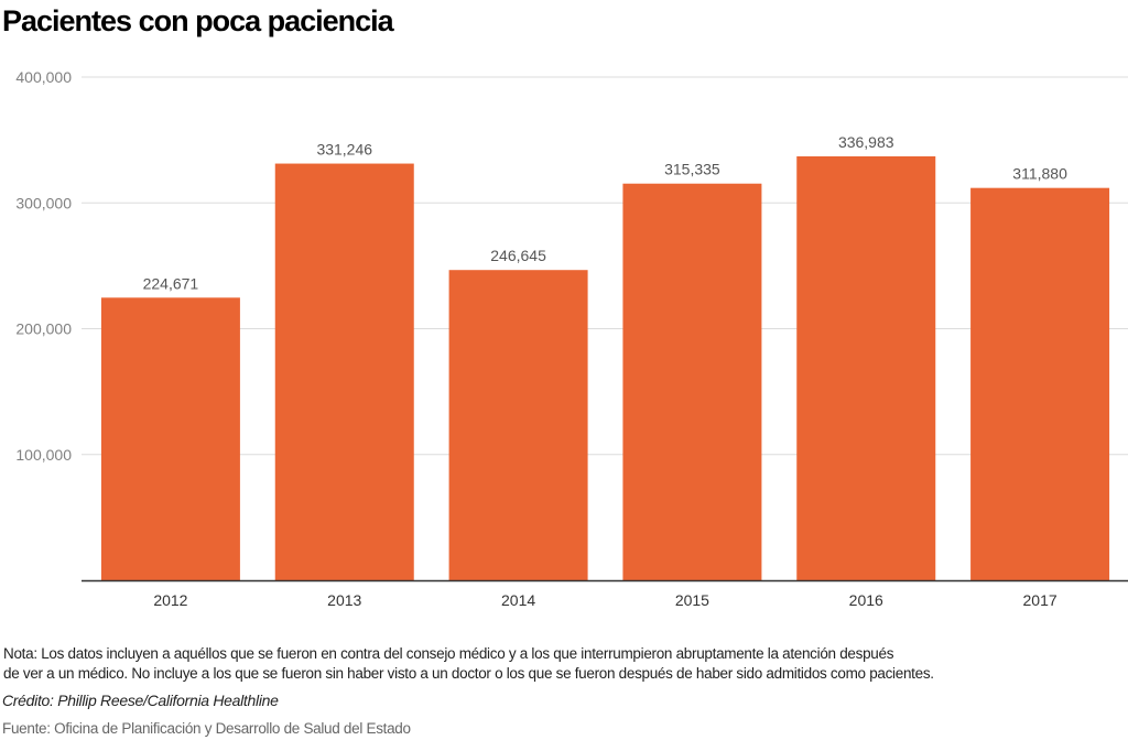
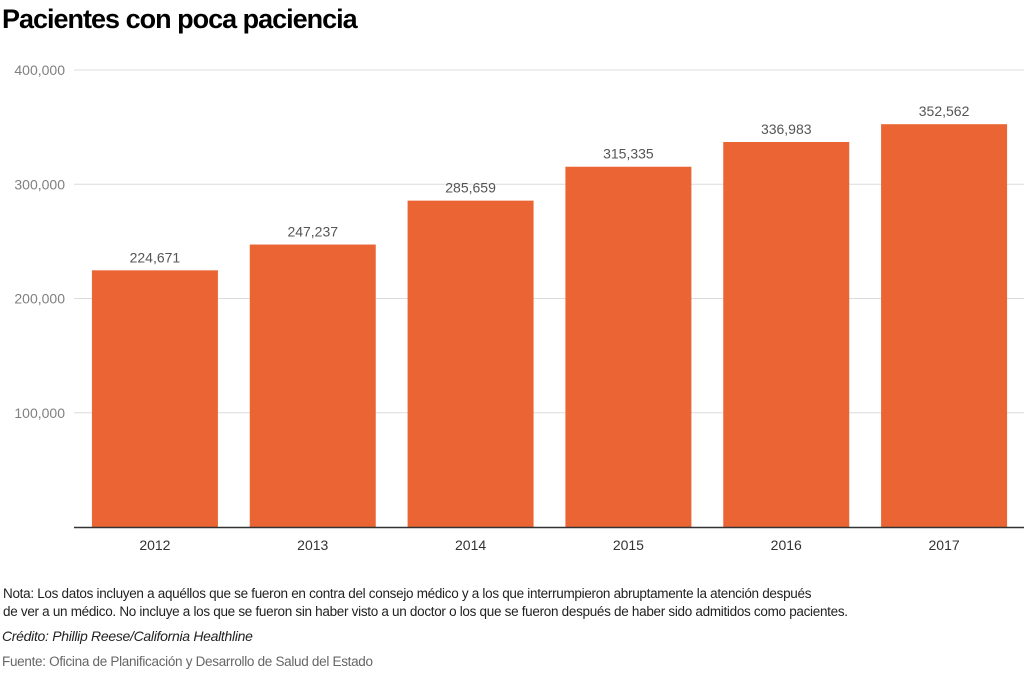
2013: 331,246 -> 247,237
2014: 246,645 -> 285,659
2017: 311,880 -> 352,562
